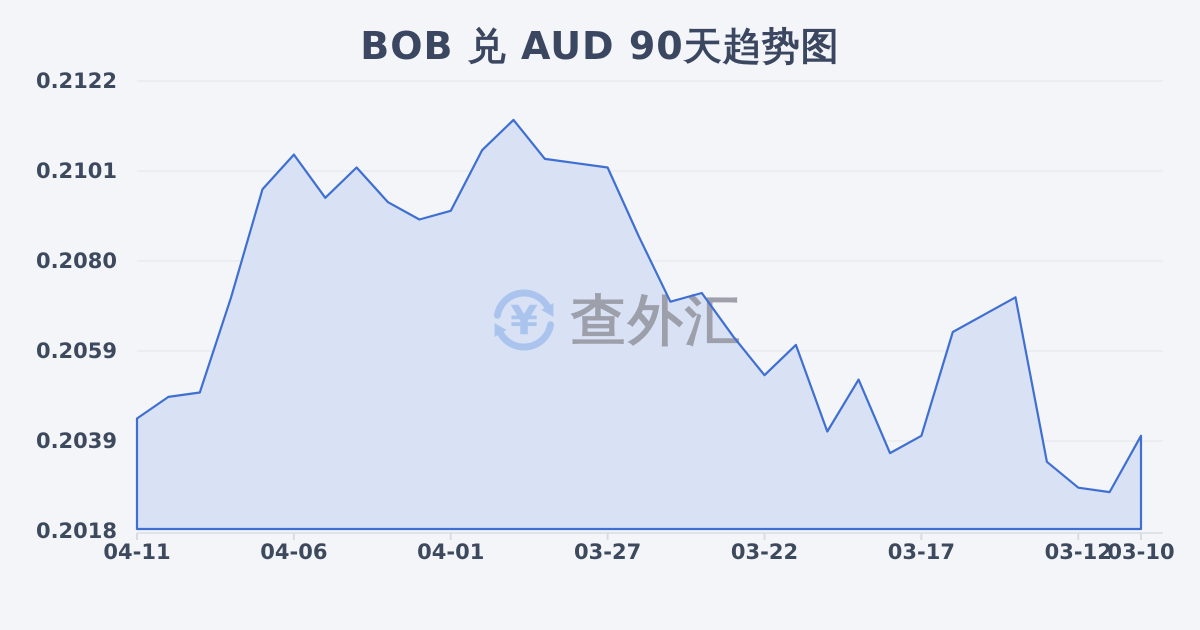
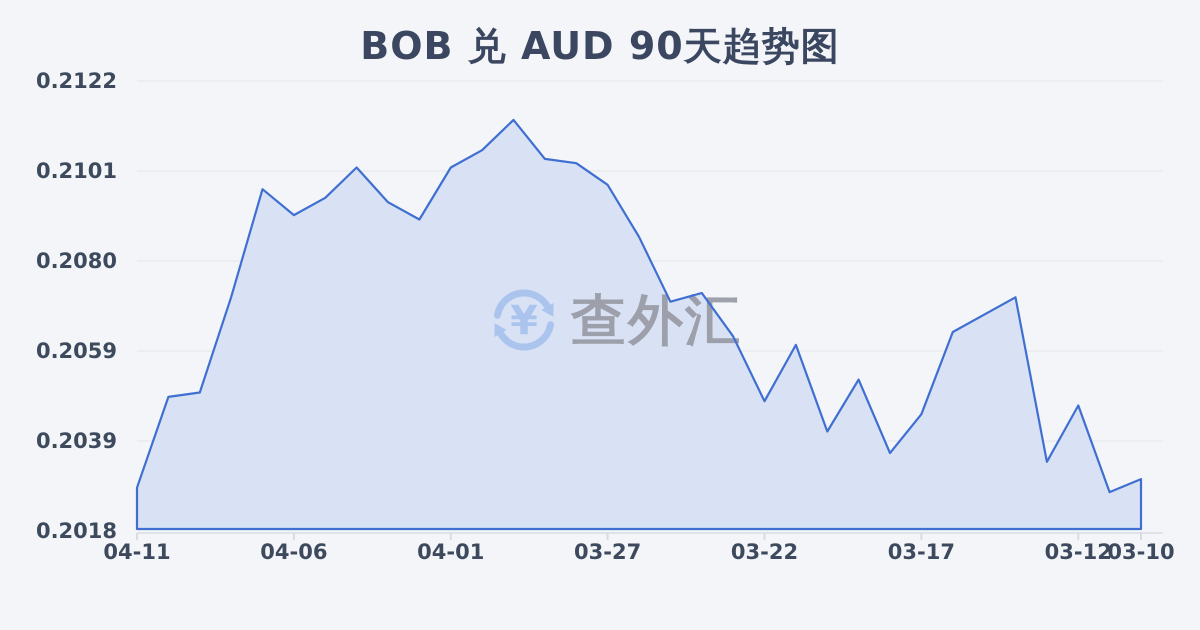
04-11: 0.2044 -> 0.2028
04-06: 0.2105 -> 0.2091
04-01: 0.2092 -> 0.2102
03-27: 0.2102 -> 0.2098
03-22: 0.2054 -> 0.2048
03-17: 0.2040 -> 0.2045
03-12: 0.2028 -> 0.2047
03-10: 0.2040 -> 0.2030
